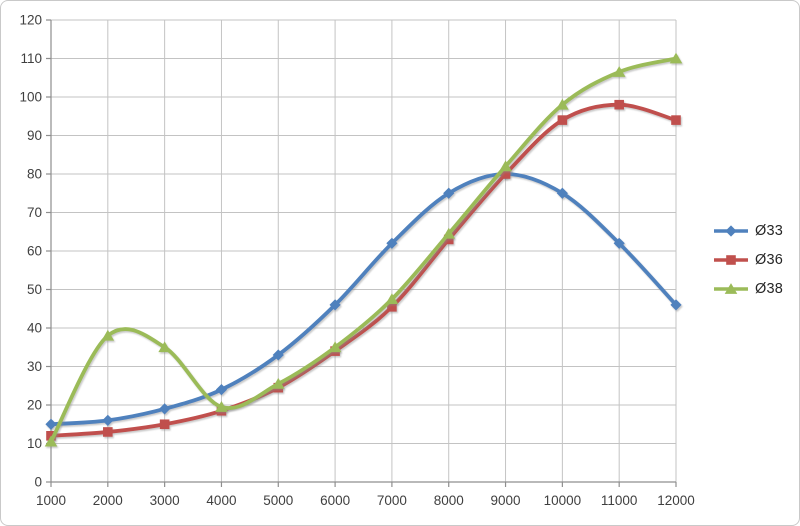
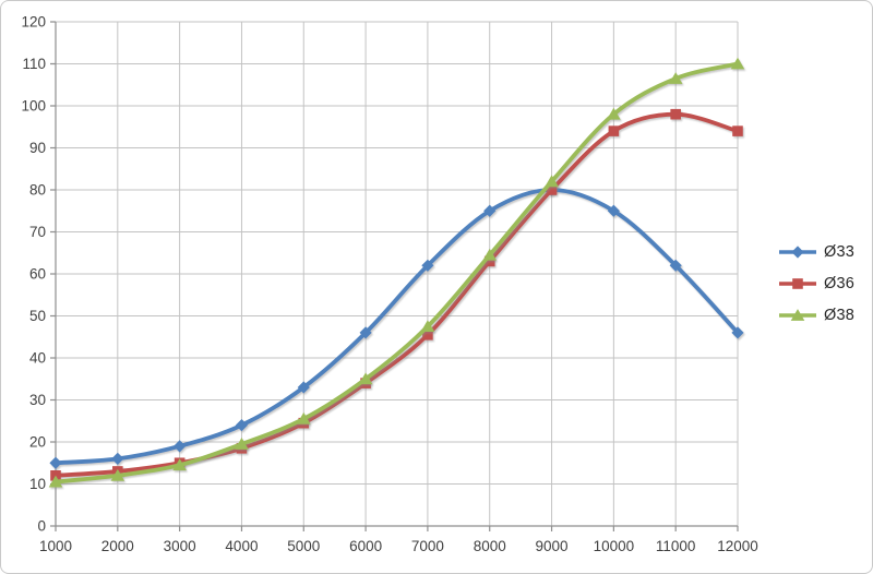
Ø38/2000: 38 -> 12
Ø38/3000: 35 -> 14
